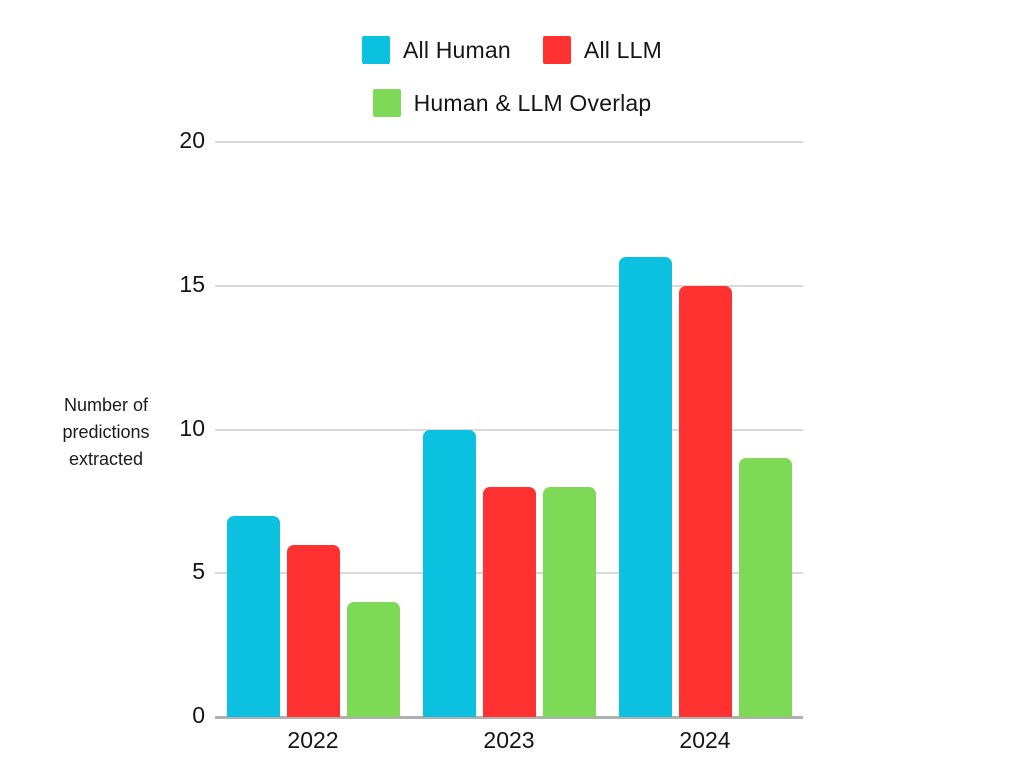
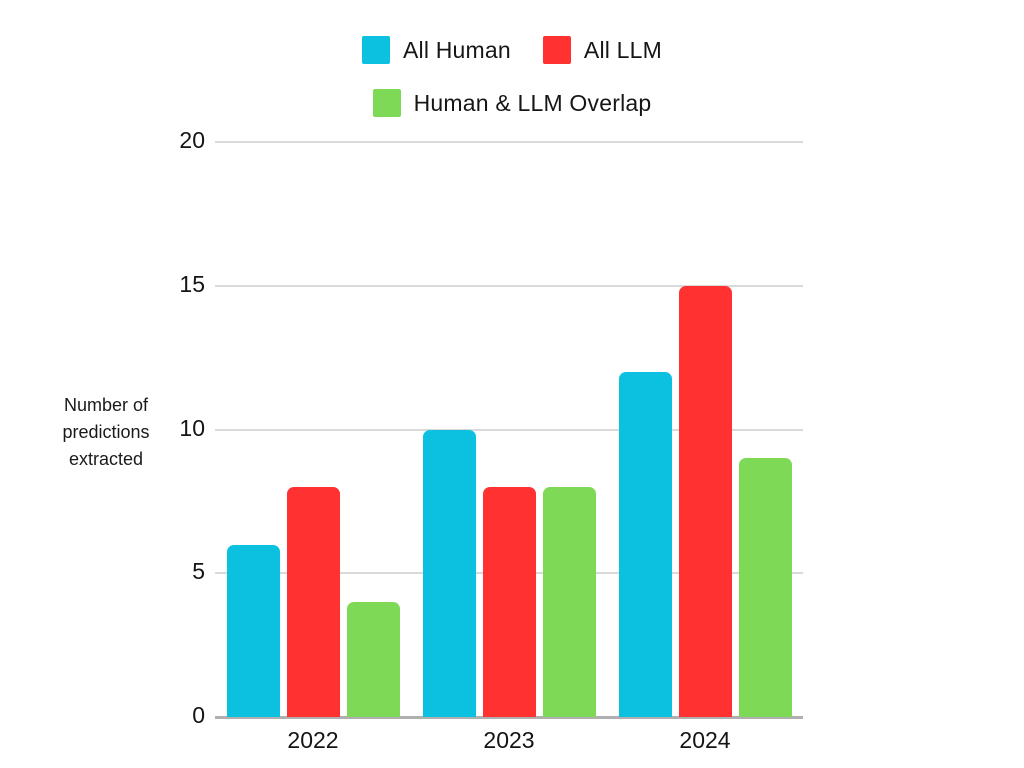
All Human/2022: 7 -> 6
All LLM/2022: 6 -> 8
All Human/2024: 16 -> 12
